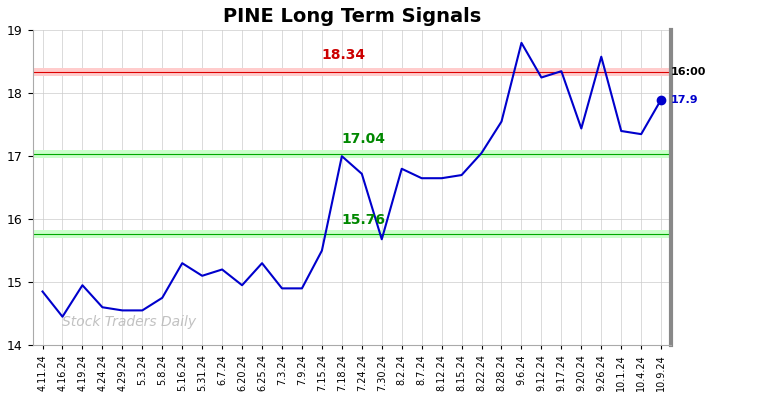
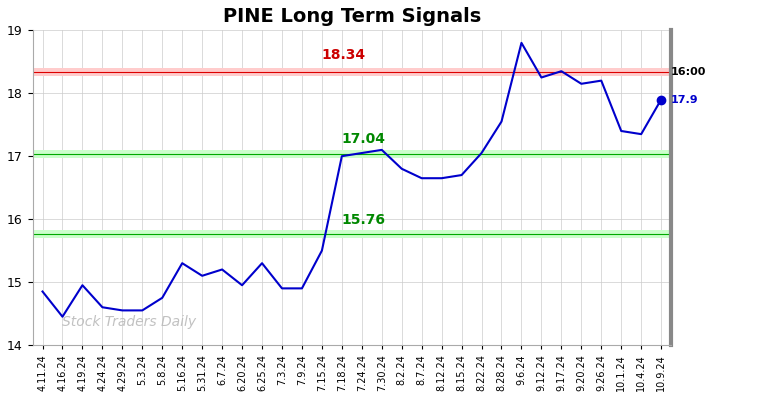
7.24.24: 16.72 -> 17.05
7.30.24: 15.68 -> 17.10
9.20.24: 17.44 -> 18.15
9.26.24: 18.58 -> 18.20
